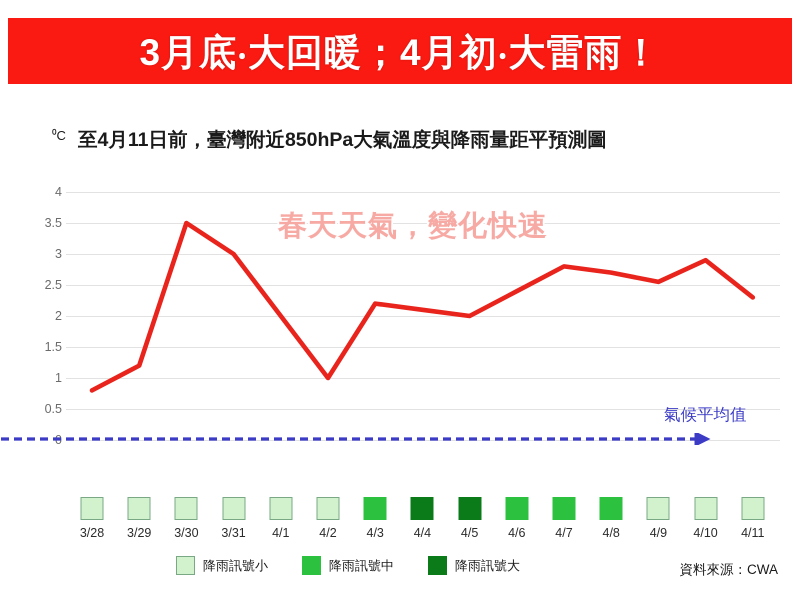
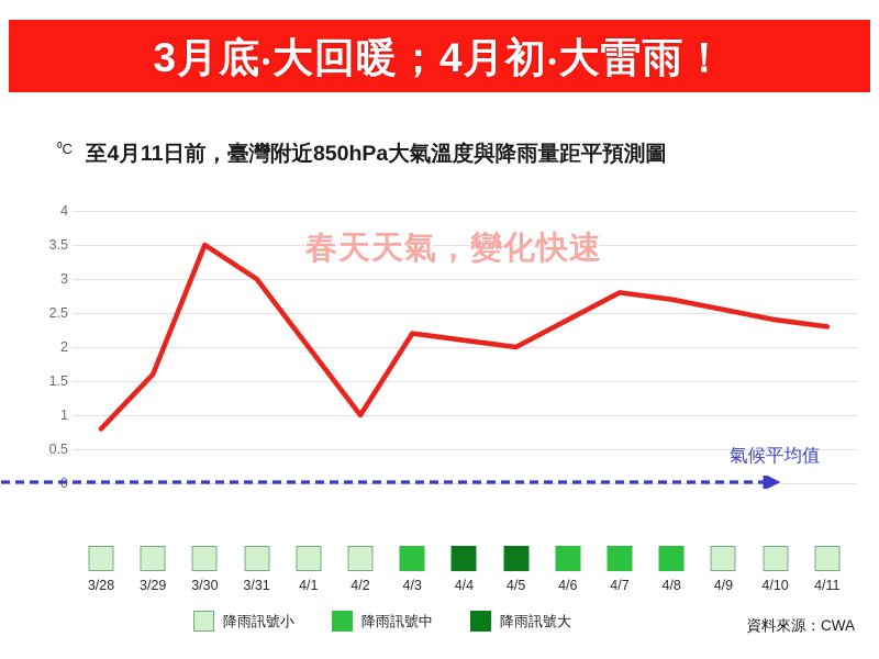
3/29: 1.2 -> 1.6
4/10: 2.9 -> 2.4
